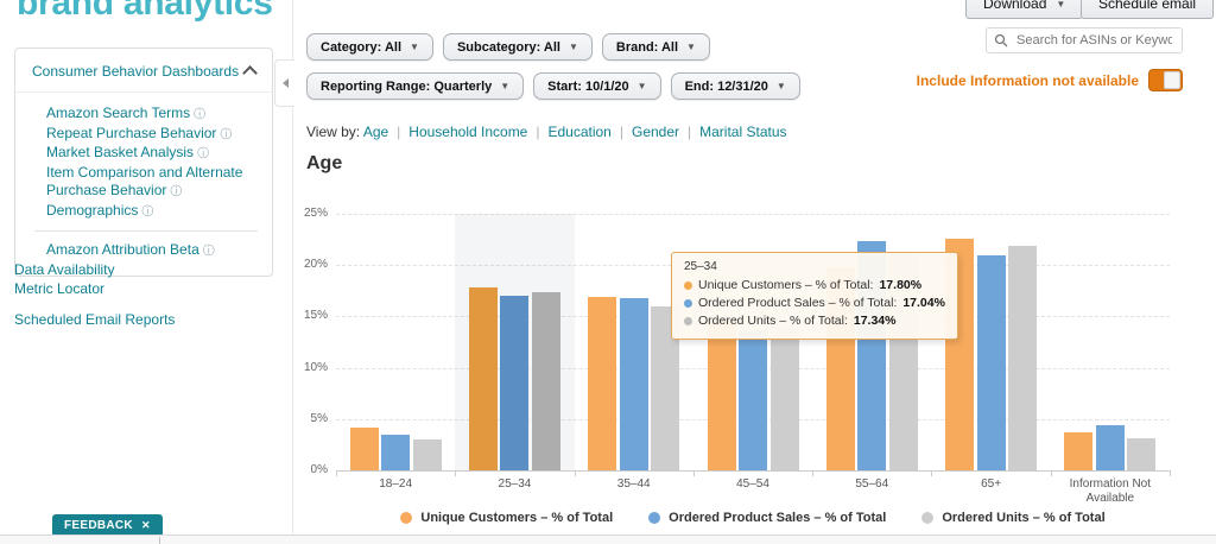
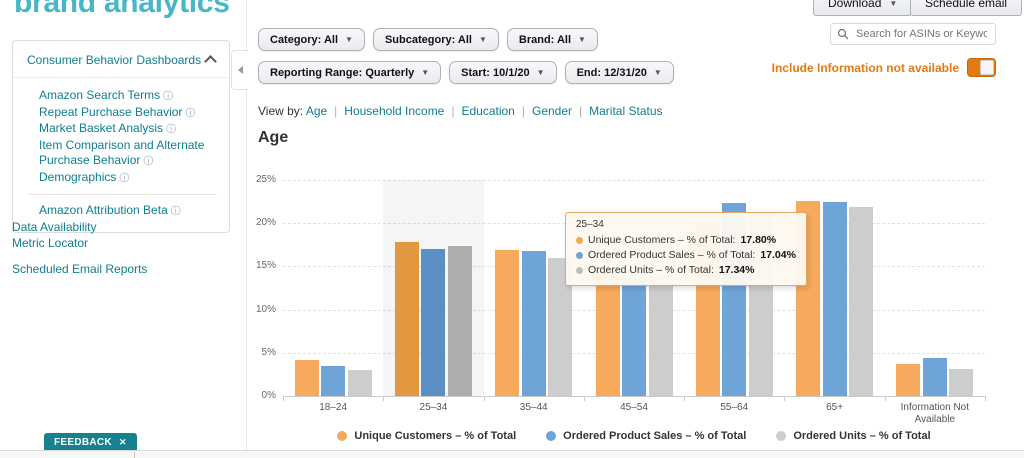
Ordered Product Sales – % of Total/65+: 21% -> 22%
